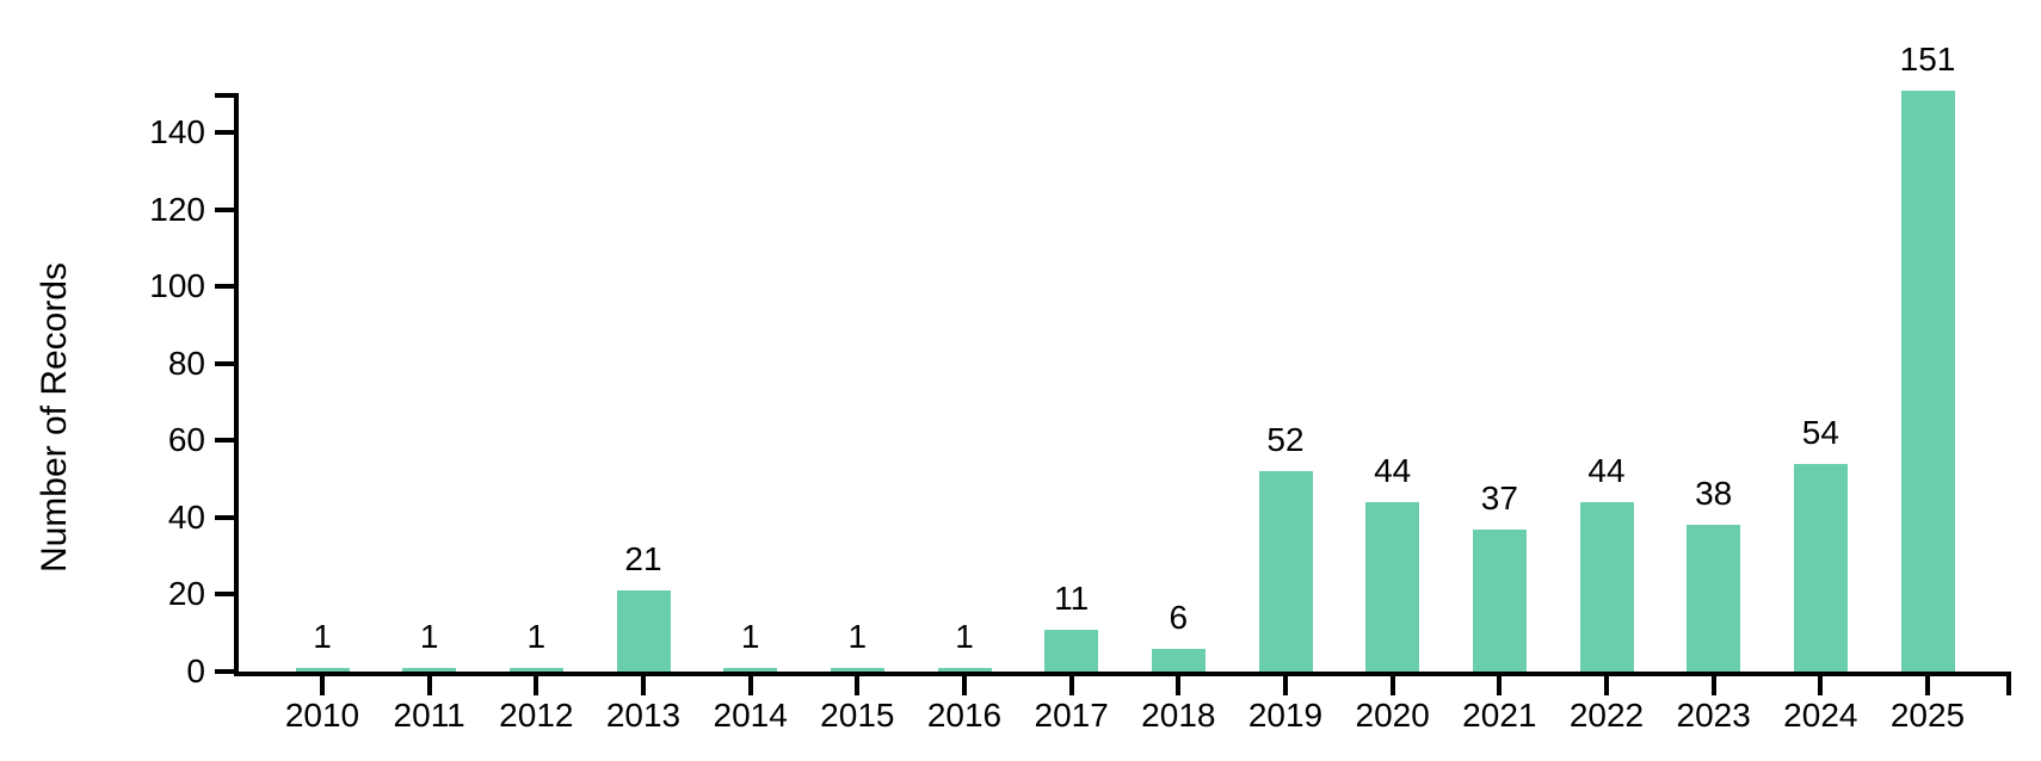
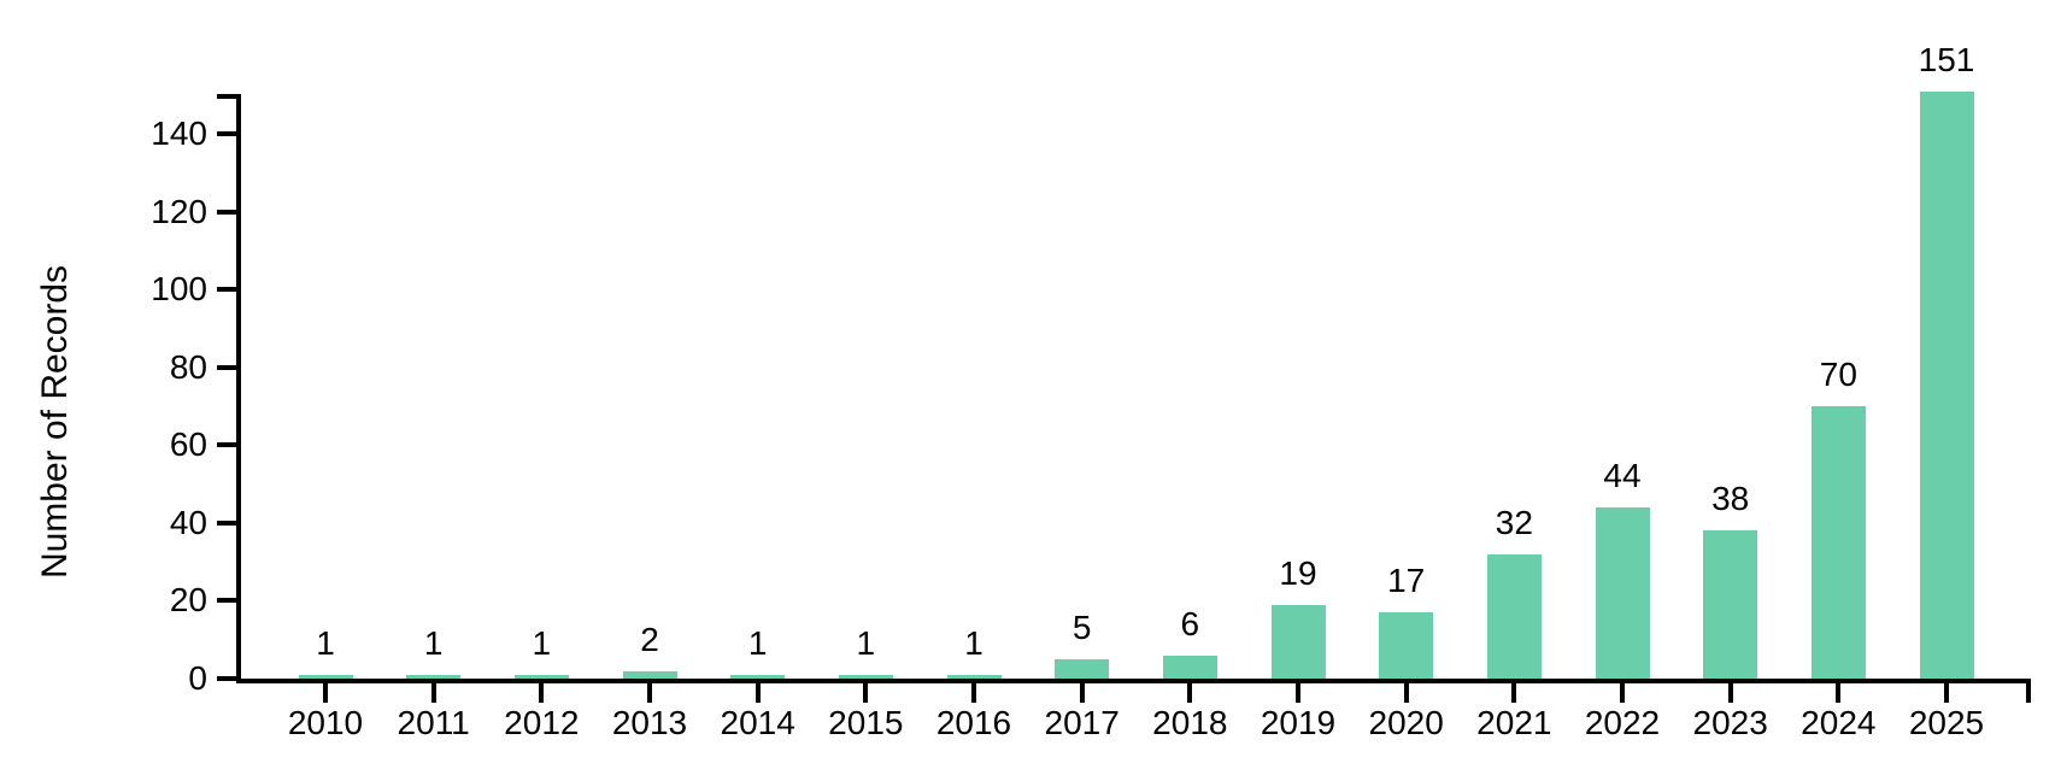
2013: 21 -> 2
2017: 11 -> 5
2019: 52 -> 19
2020: 44 -> 17
2021: 37 -> 32
2024: 54 -> 70
